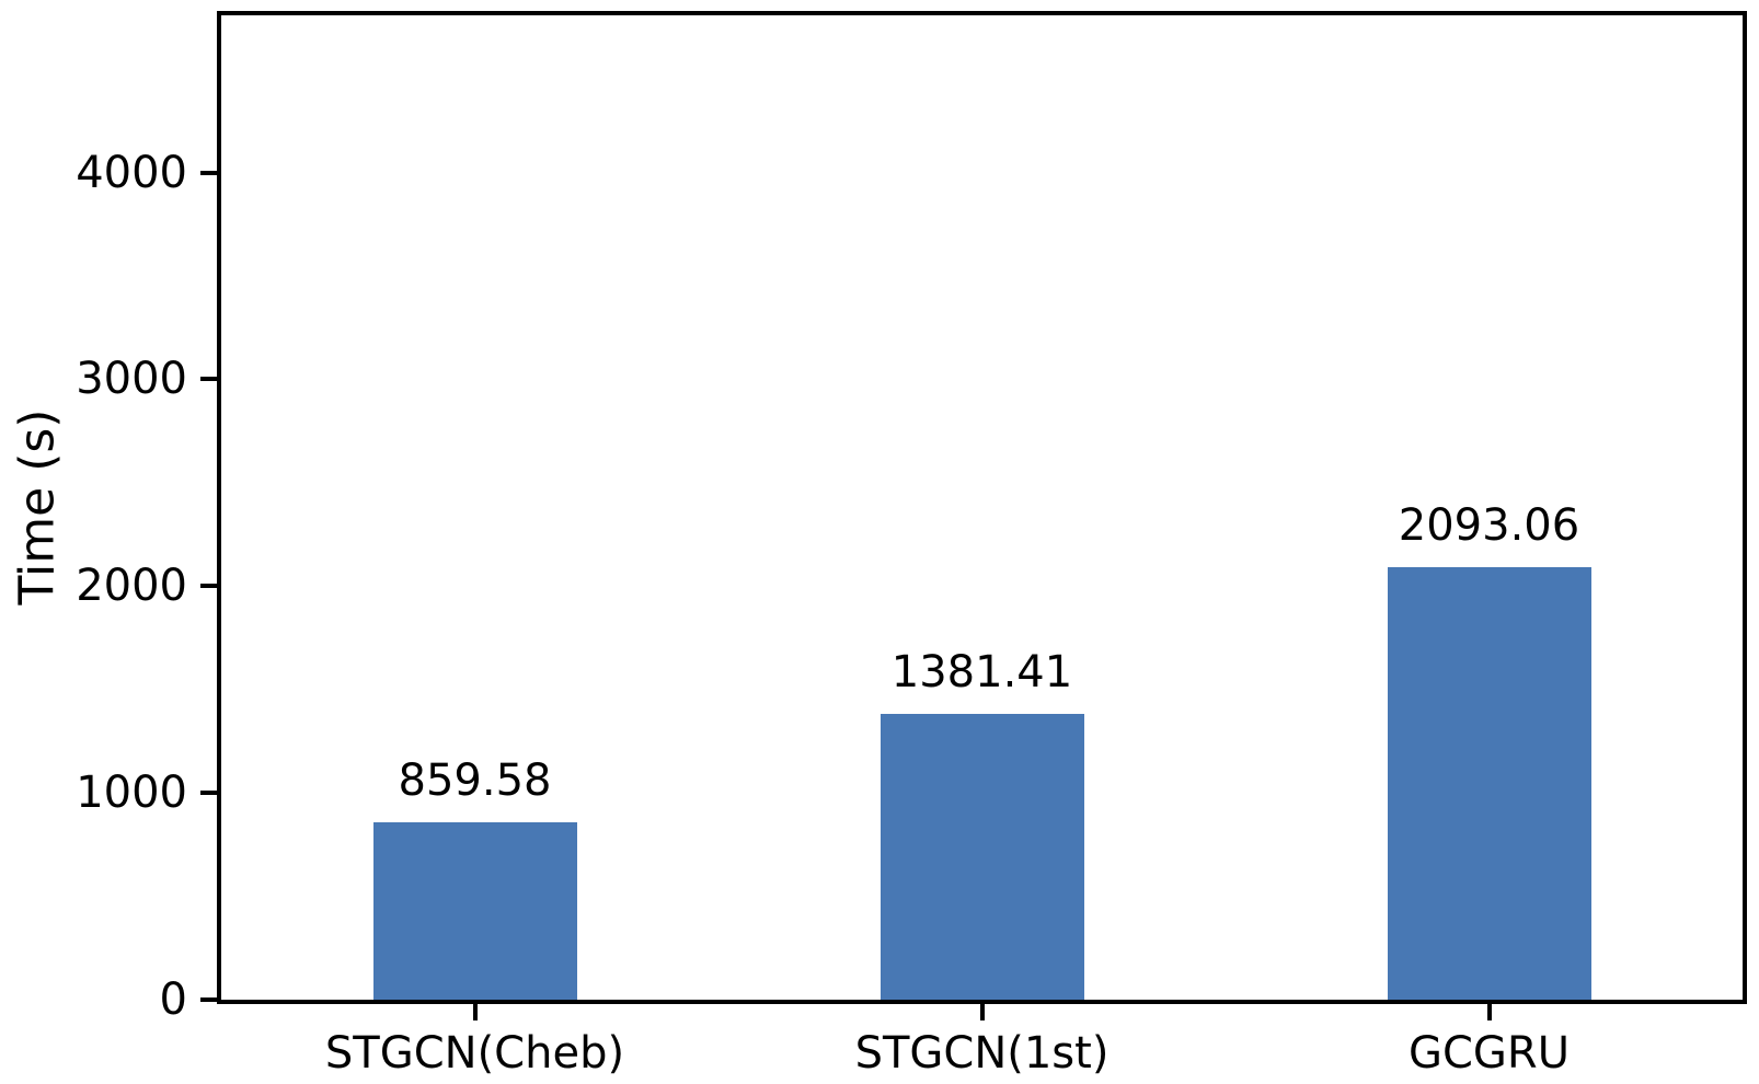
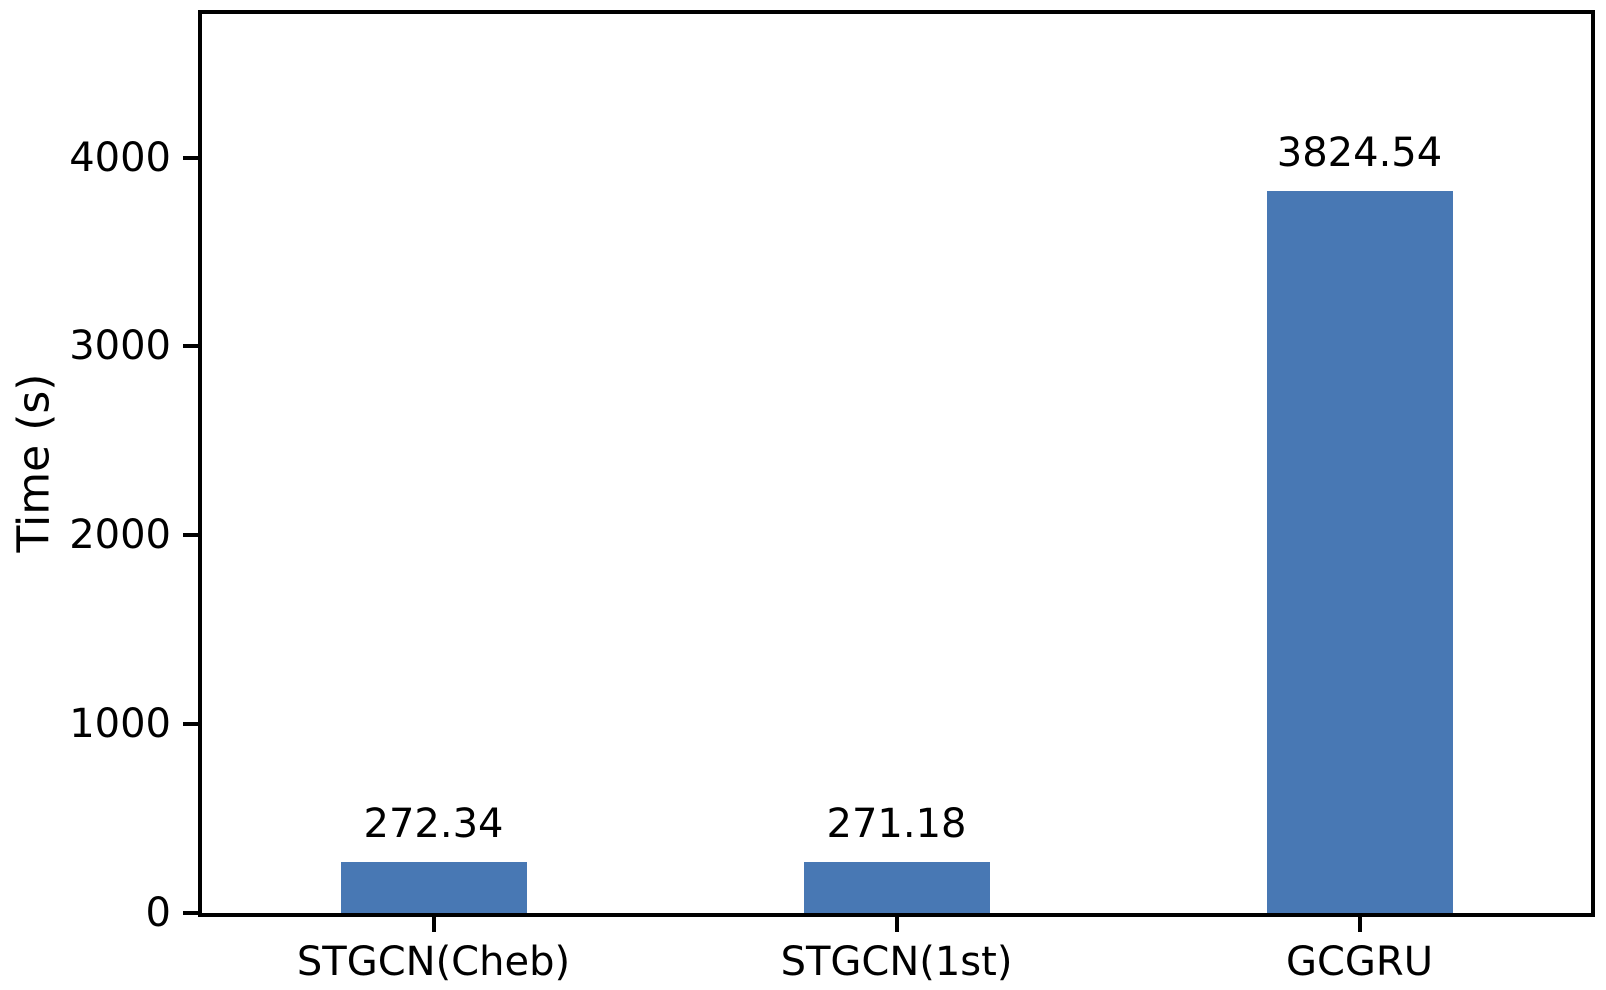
STGCN(Cheb): 859.58 -> 272.34
STGCN(1st): 1381.41 -> 271.18
GCGRU: 2093.06 -> 3824.54
